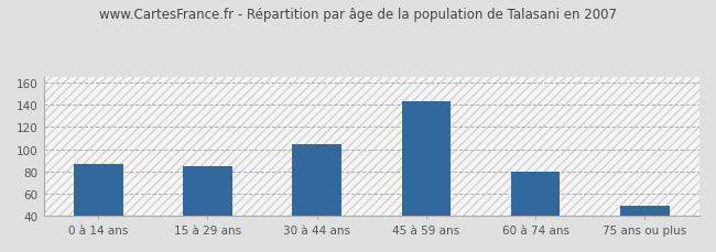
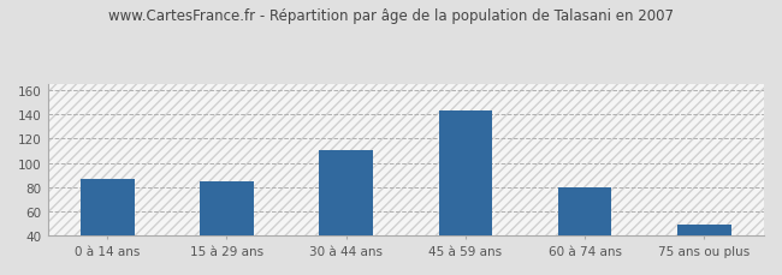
30 à 44 ans: 104 -> 110
